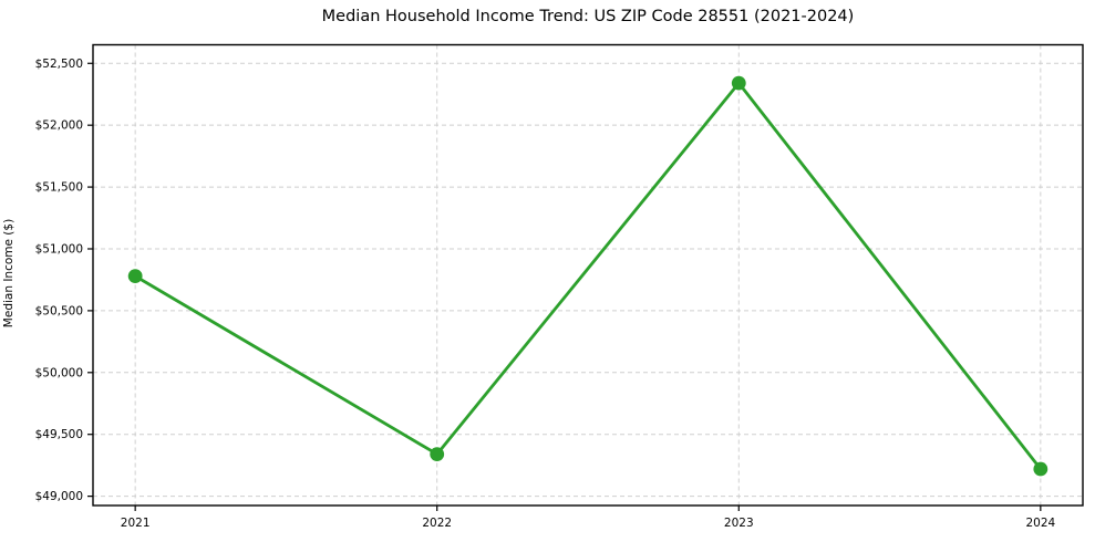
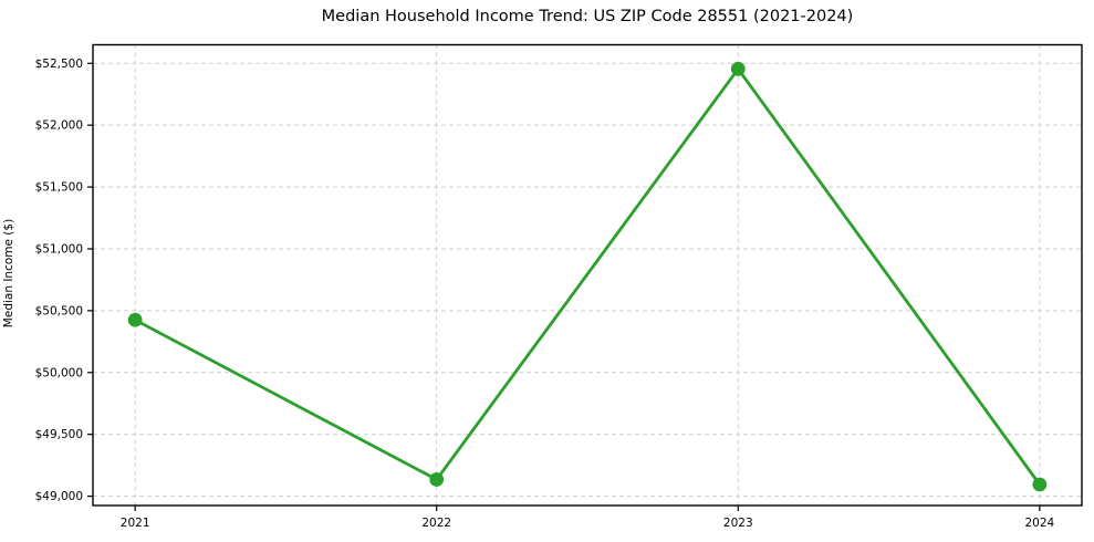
2021: $50780 -> $50420
2022: $49340 -> $49140
2023: $52340 -> $52460
2024: $49220 -> $49100
